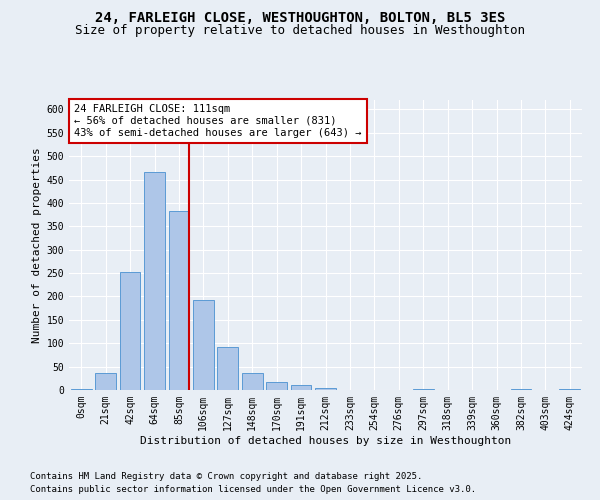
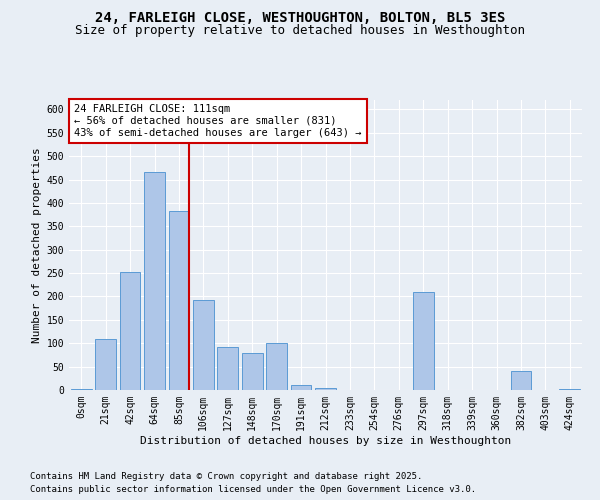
21sqm: 36 -> 110
148sqm: 36 -> 80
170sqm: 17 -> 100
297sqm: 2 -> 210
382sqm: 2 -> 40
